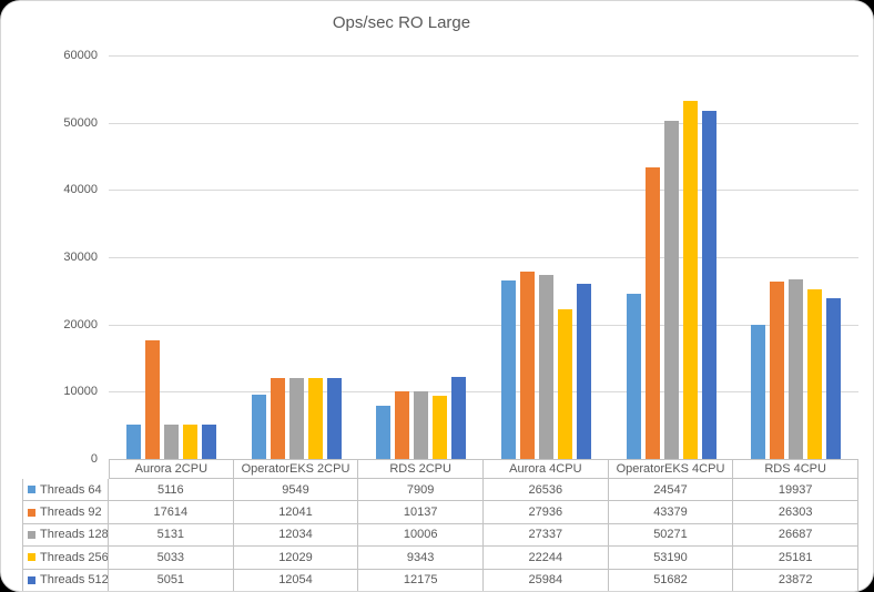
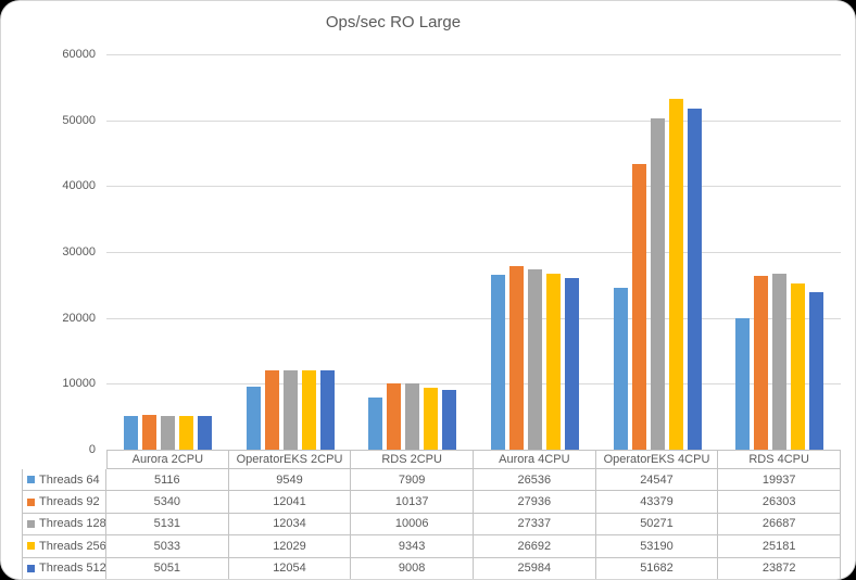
Threads 92/Aurora 2CPU: 17614 -> 5340
Threads 512/RDS 2CPU: 12175 -> 9008
Threads 256/Aurora 4CPU: 22244 -> 26692
